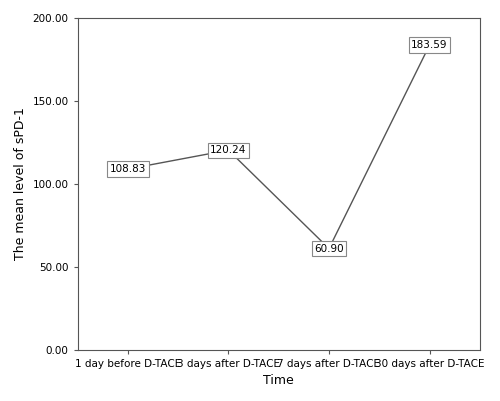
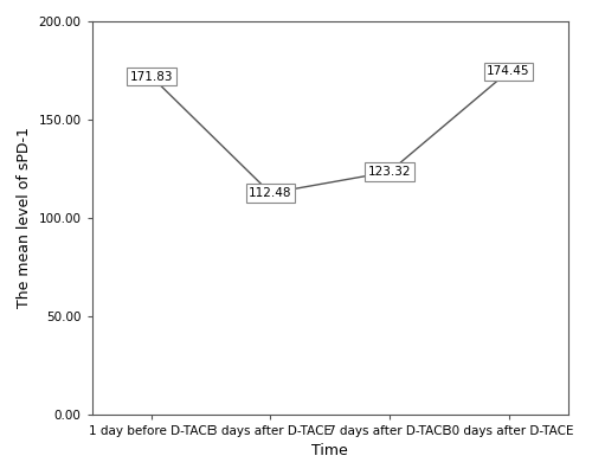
1 day before D-TACE: 108.83 -> 171.83
3 days after D-TACE: 120.24 -> 112.48
7 days after D-TACE: 60.90 -> 123.32
30 days after D-TACE: 183.59 -> 174.45
